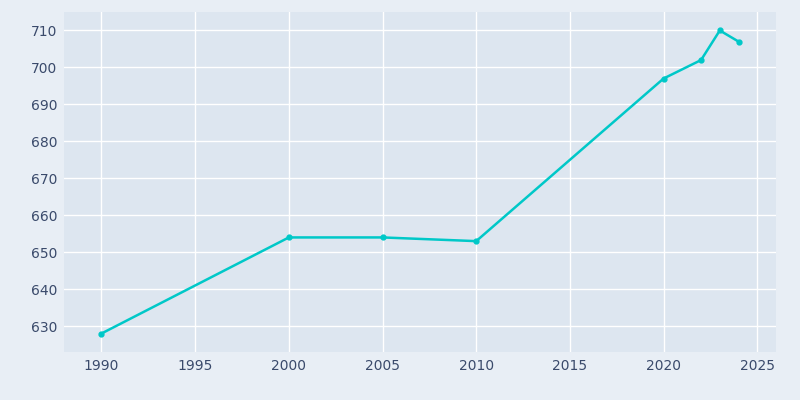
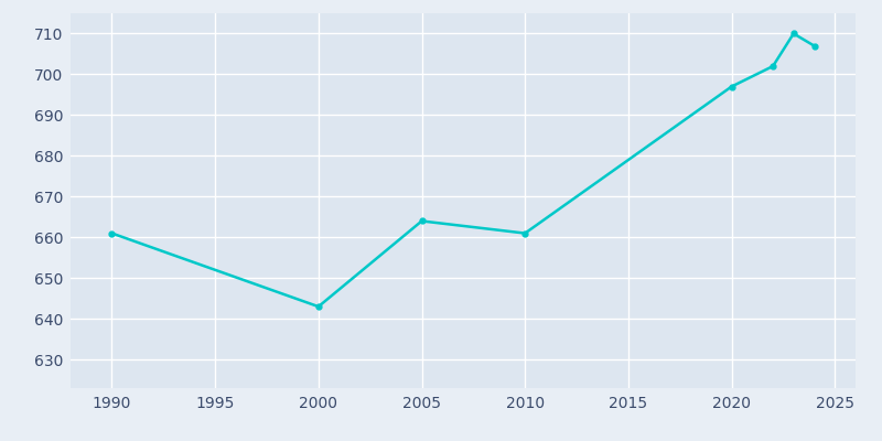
1990: 628 -> 661
2000: 654 -> 643
2005: 654 -> 664
2010: 653 -> 661
